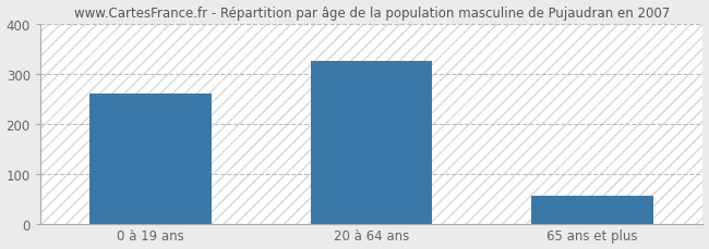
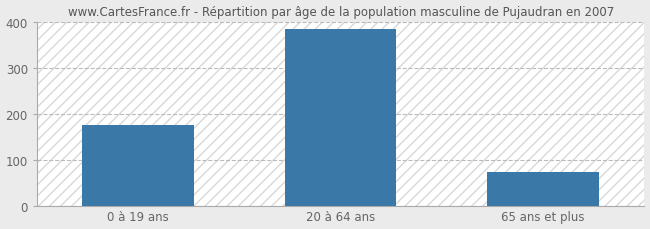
0 à 19 ans: 260 -> 175
20 à 64 ans: 325 -> 383
65 ans et plus: 55 -> 73
